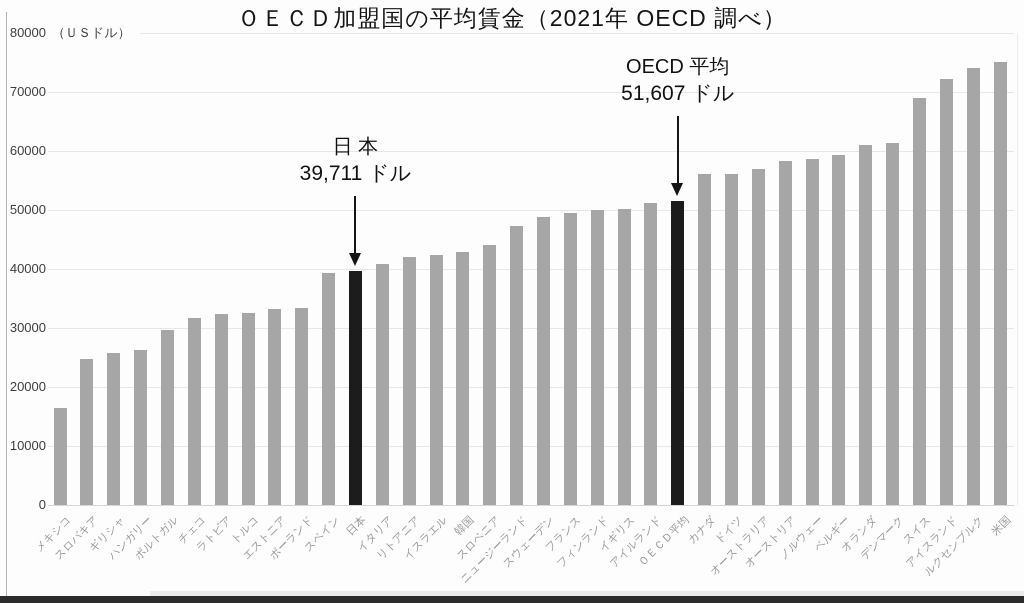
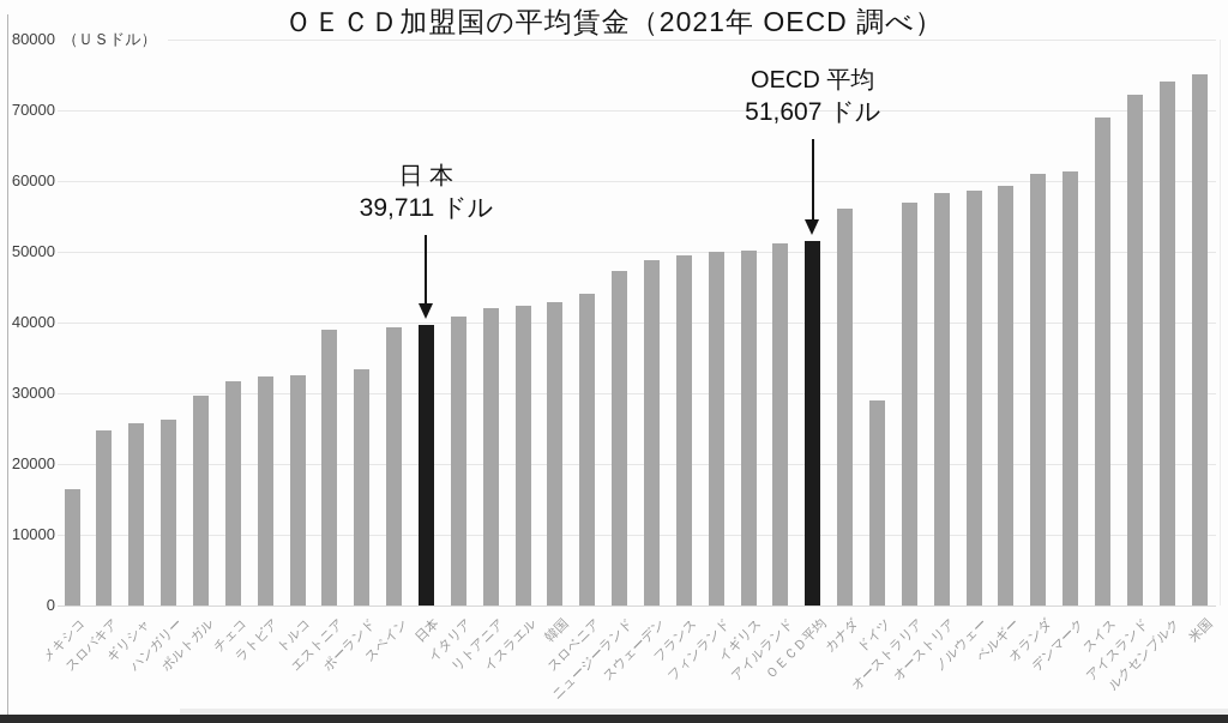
エストニア: 33000 -> 39000
ドイツ: 56000 -> 29000
